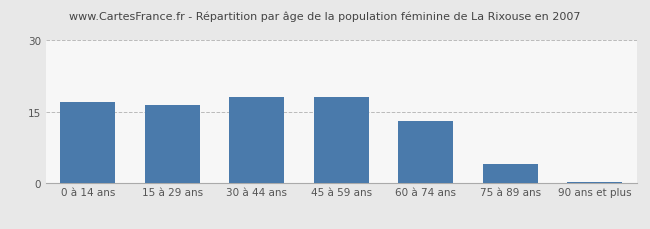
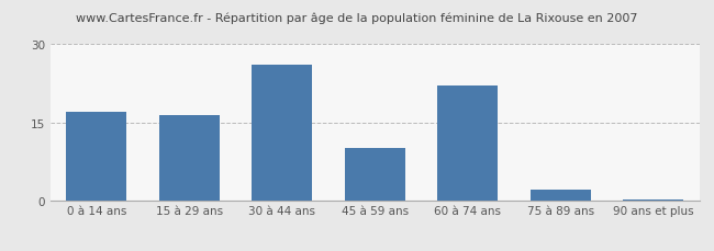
30 à 44 ans: 18.0 -> 26.0
45 à 59 ans: 18.0 -> 10.0
60 à 74 ans: 13.0 -> 22.0
75 à 89 ans: 4.0 -> 2.0
